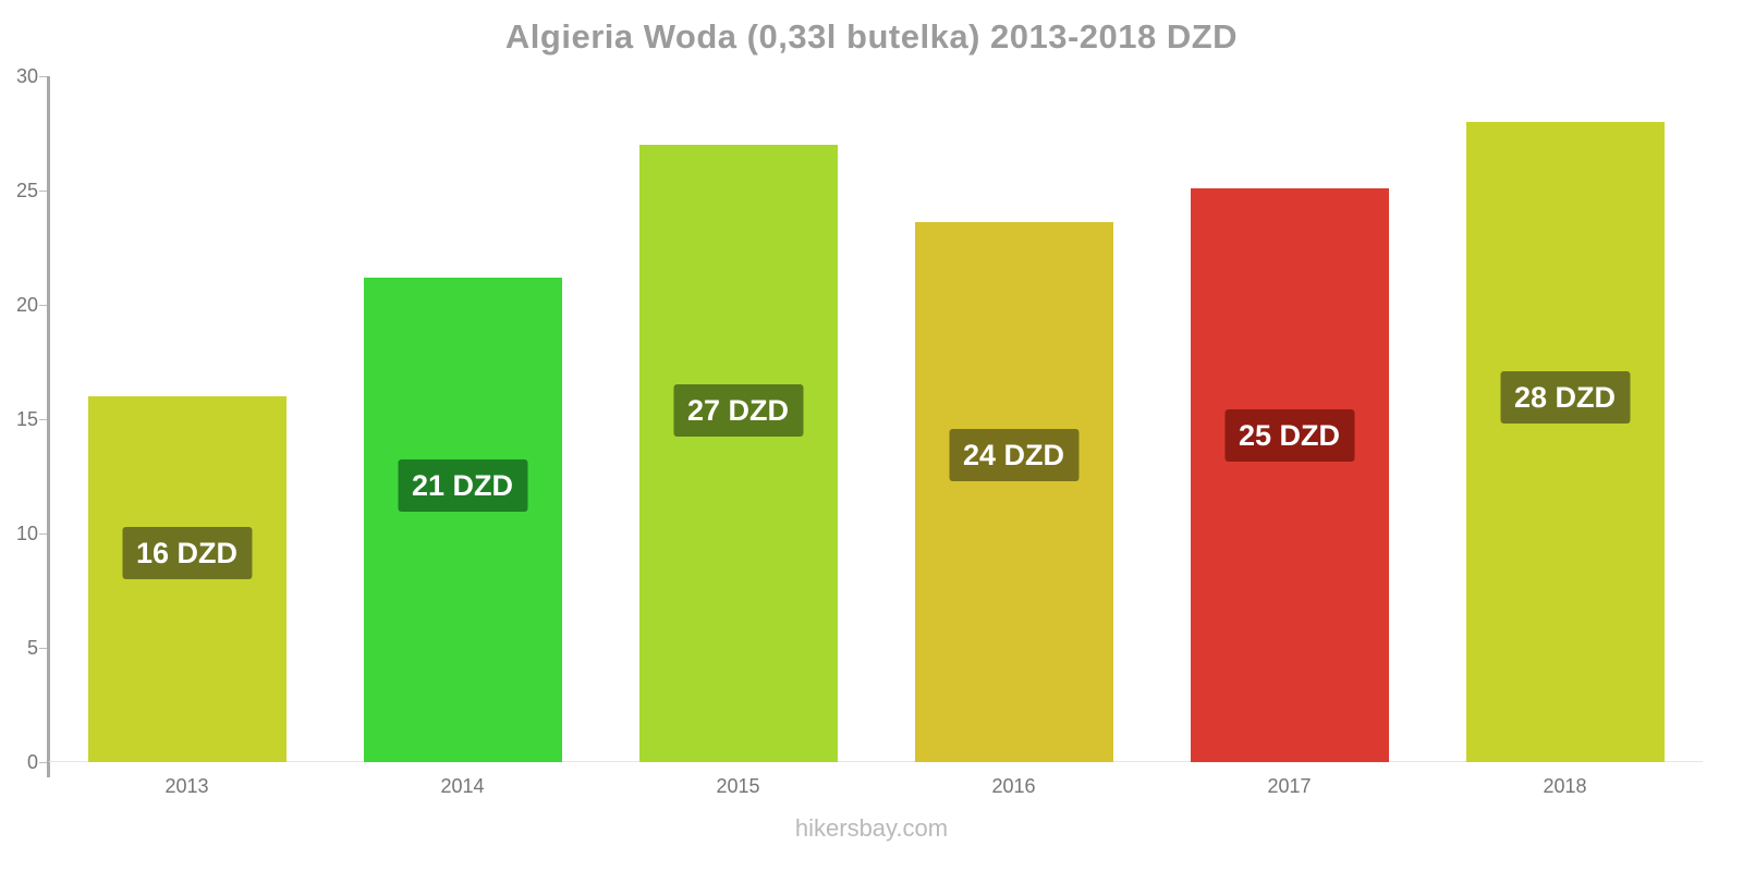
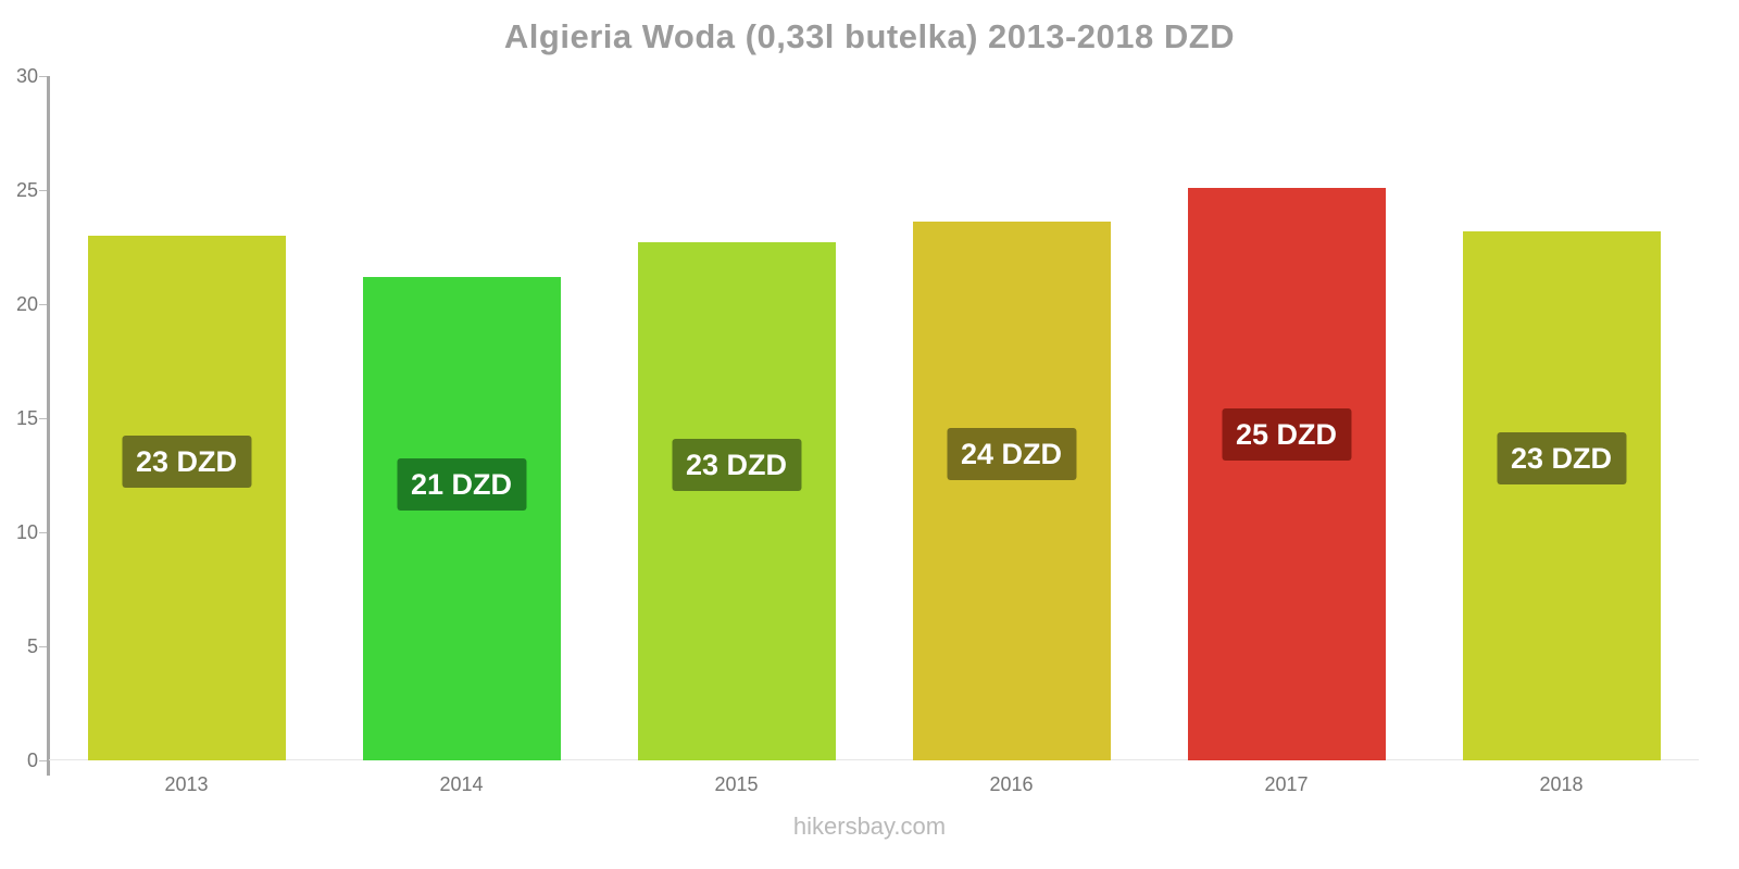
2013: 16 -> 23
2015: 27 -> 23
2018: 28 -> 23
